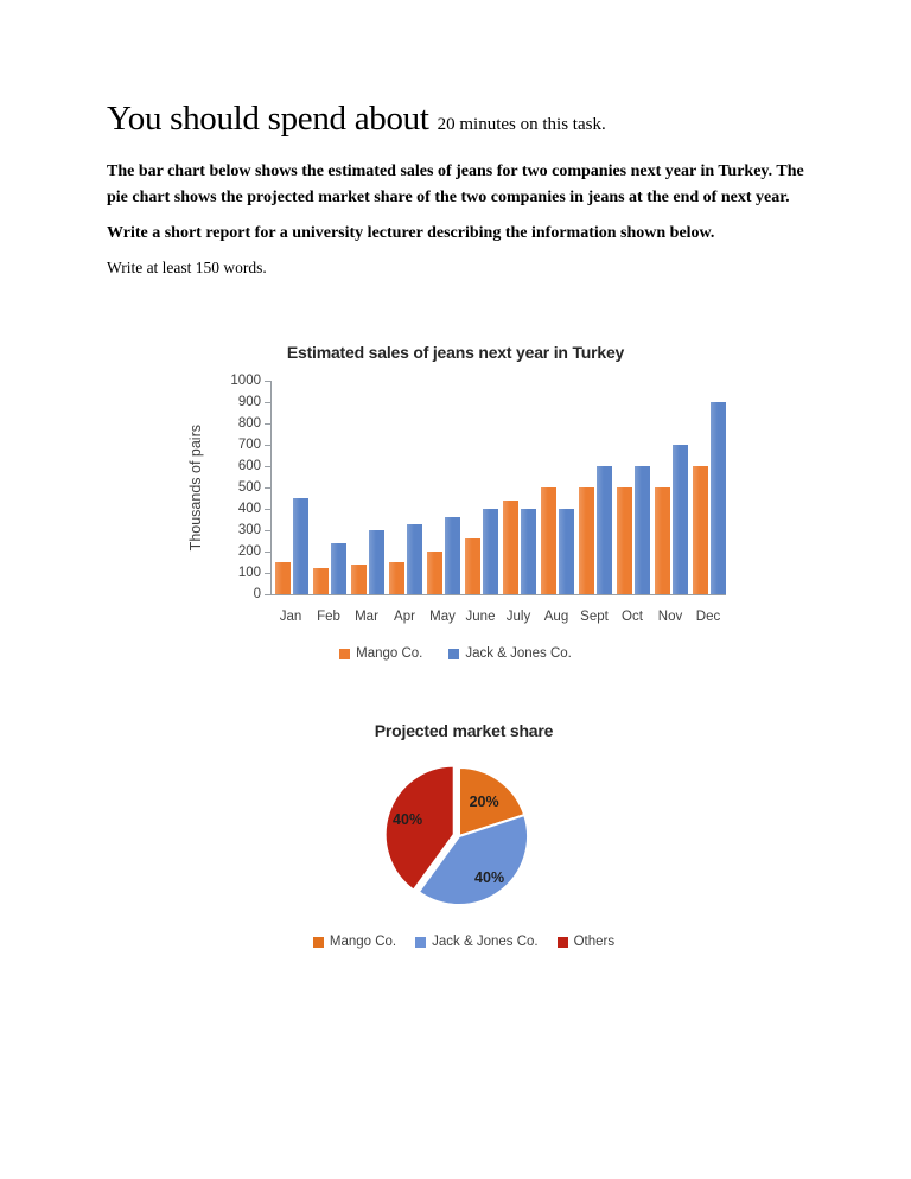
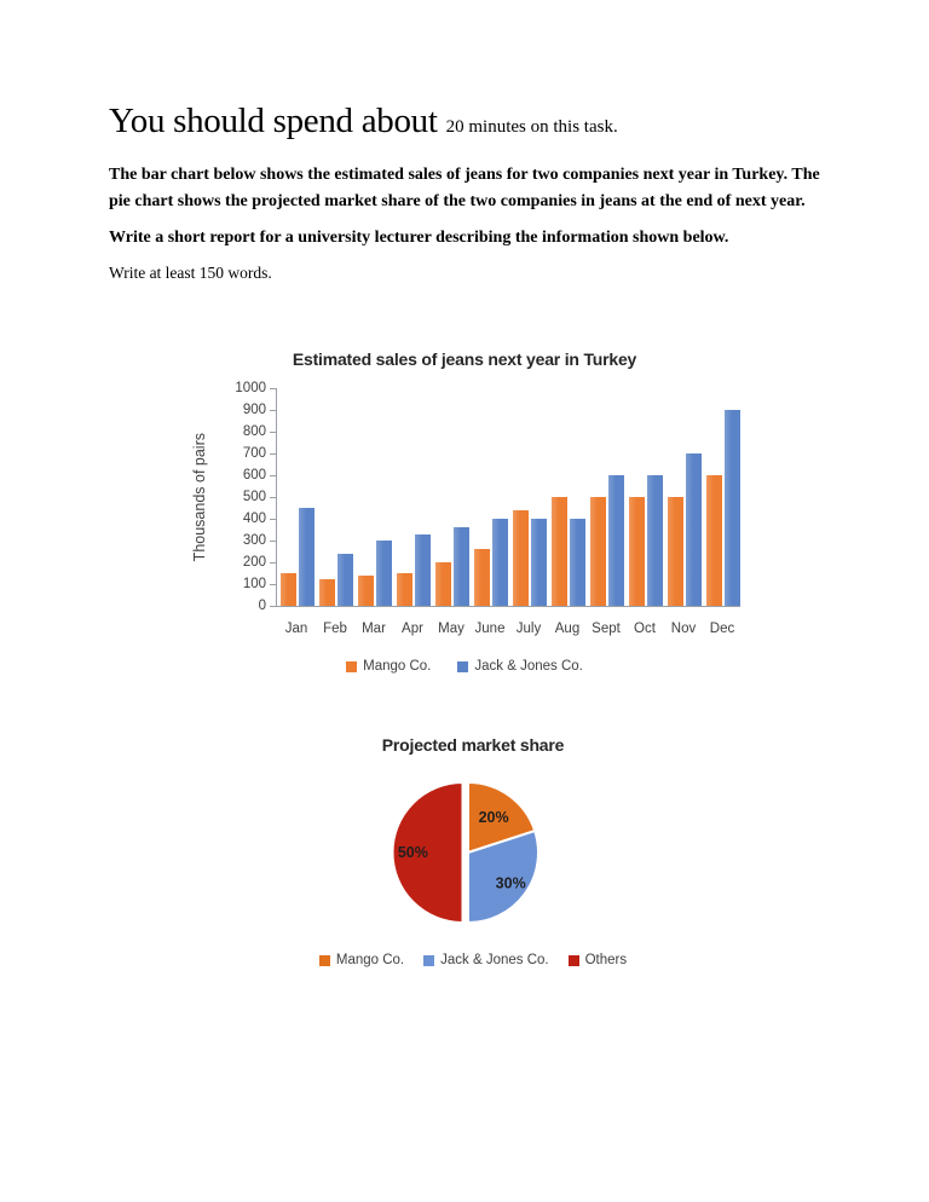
Projected market share/Jack & Jones Co.: 40% -> 30%
Projected market share/Others: 40% -> 50%
